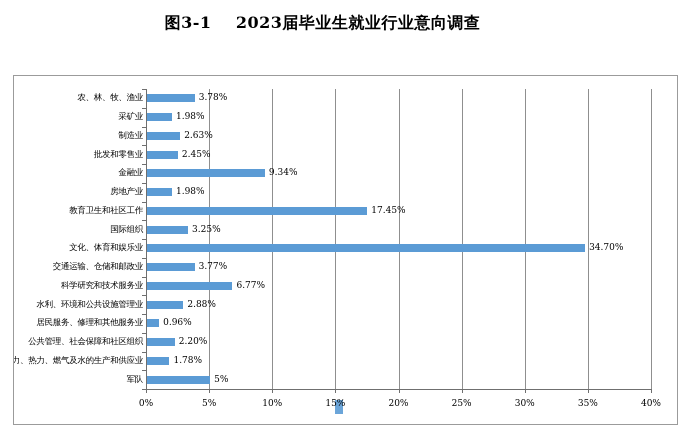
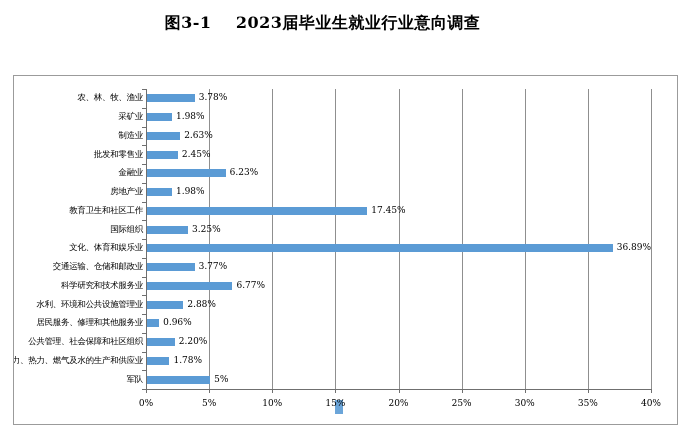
金融业: 9.34% -> 6.23%
文化、体育和娱乐业: 34.70% -> 36.89%
